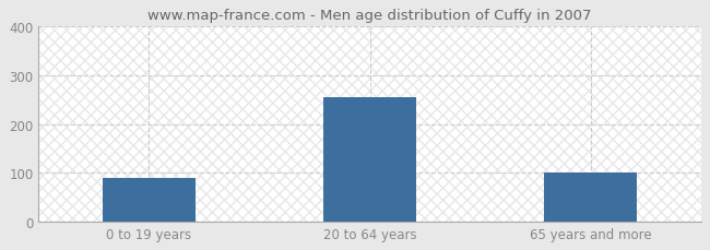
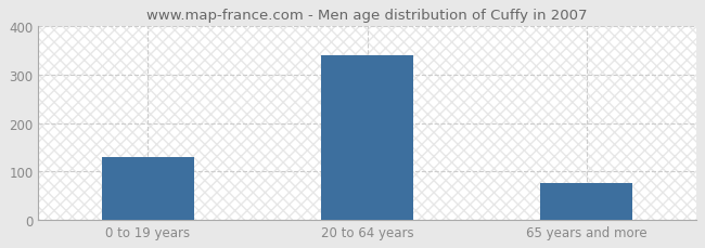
0 to 19 years: 90 -> 130
20 to 64 years: 255 -> 340
65 years and more: 100 -> 75
